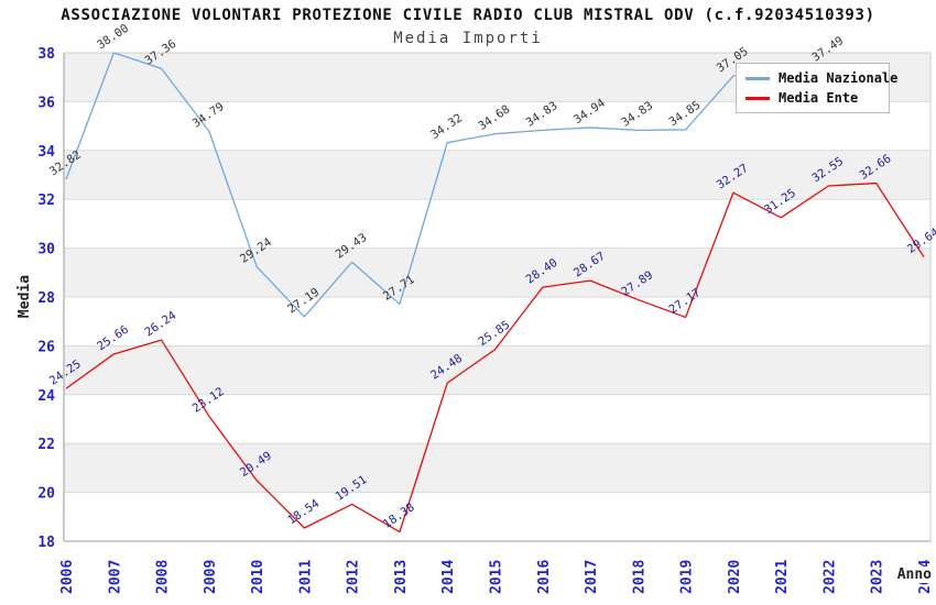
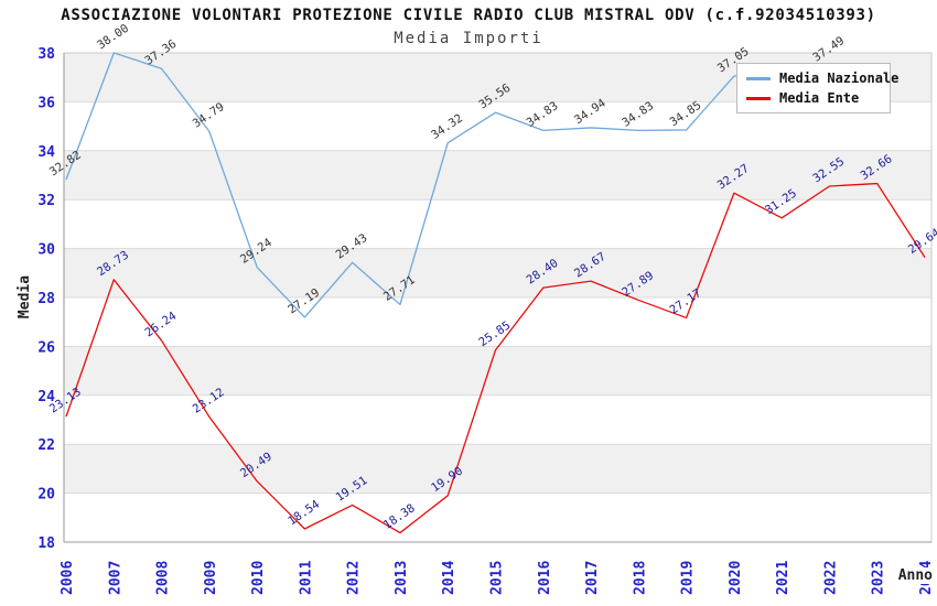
Media Ente/2006: 24.25 -> 23.13
Media Ente/2007: 25.66 -> 28.73
Media Ente/2014: 24.48 -> 19.90
Media Nazionale/2015: 34.68 -> 35.56
